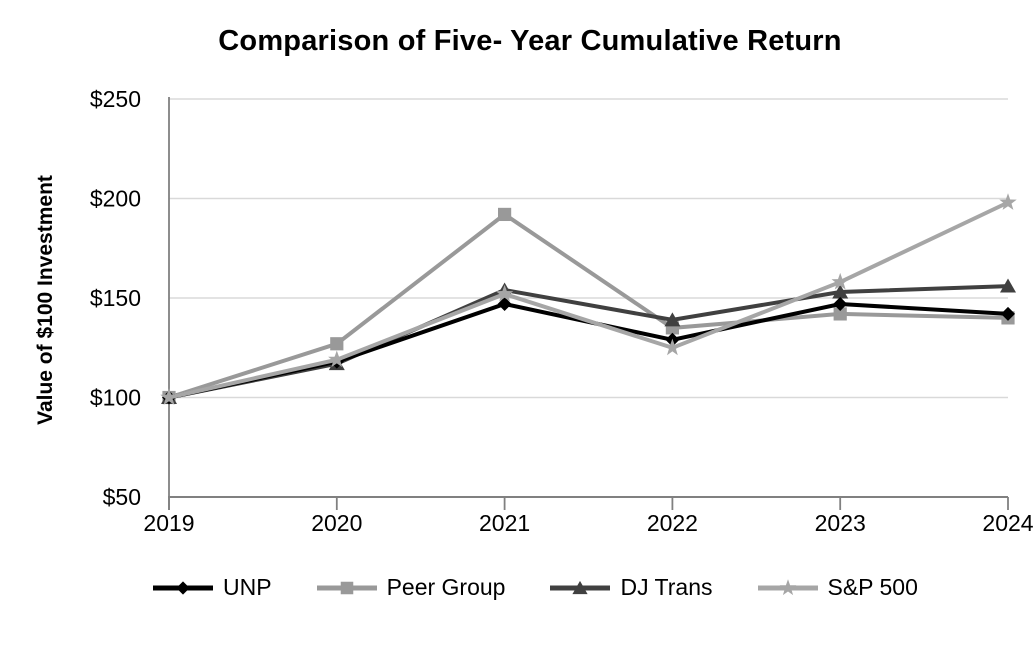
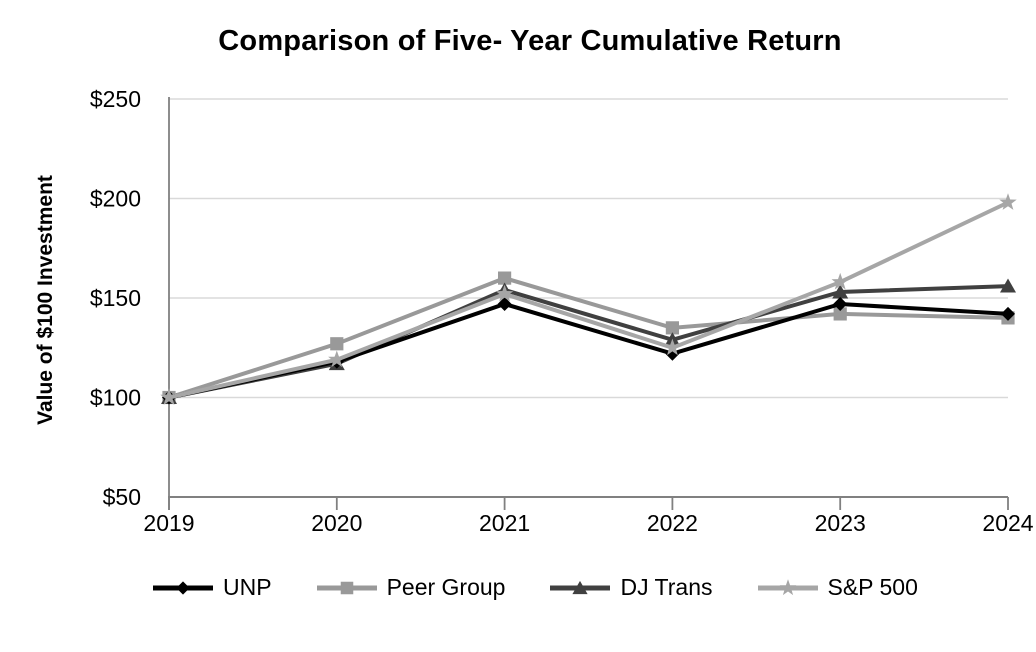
Peer Group/2021: $192 -> $160
UNP/2022: $129 -> $122
DJ Trans/2022: $139 -> $129
